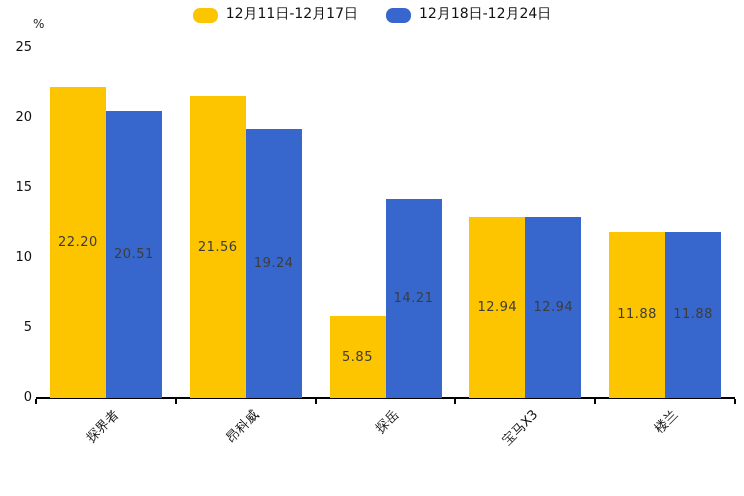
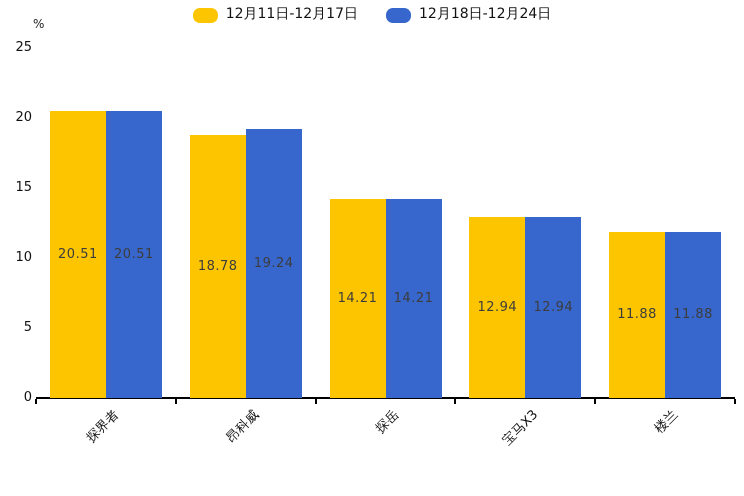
12月11日-12月17日/探界者: 22.20 -> 20.51
12月11日-12月17日/昂科威: 21.56 -> 18.78
12月11日-12月17日/探岳: 5.85 -> 14.21
